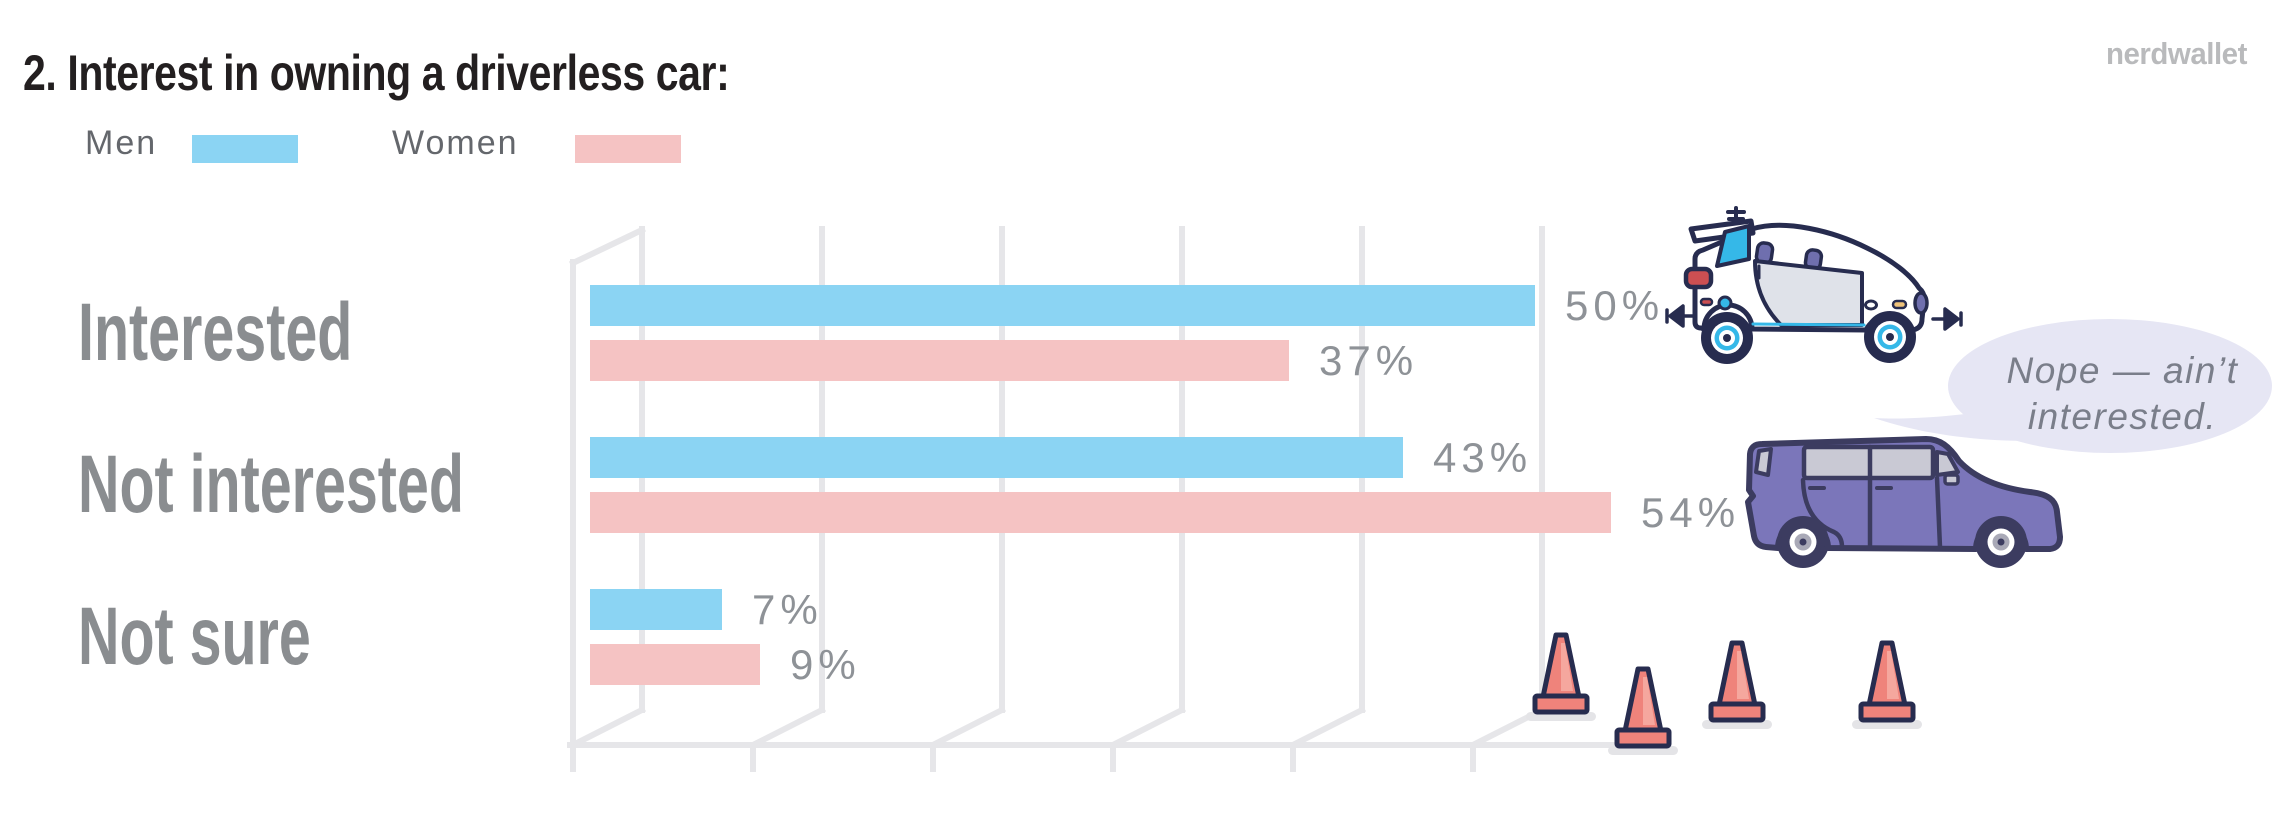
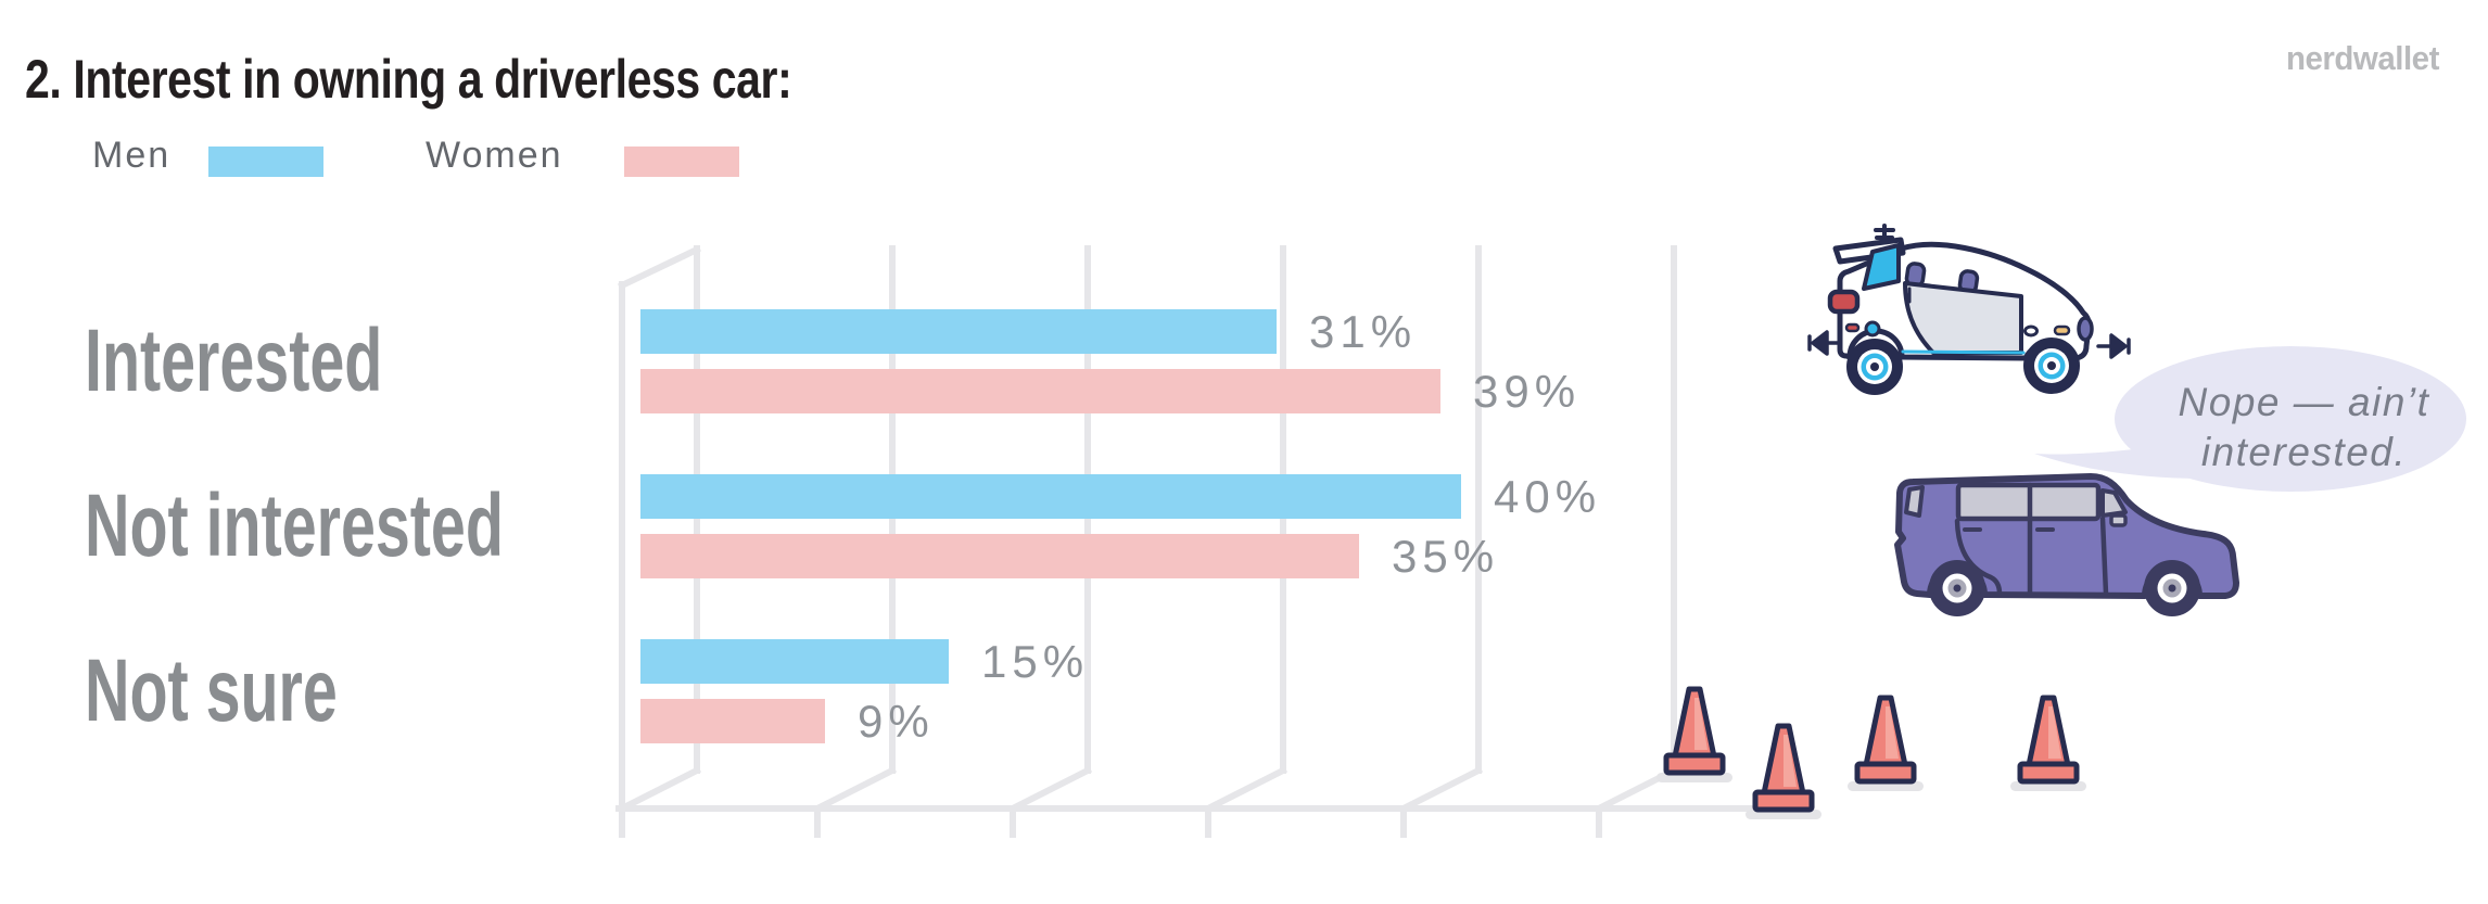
Men/Interested: 50% -> 31%
Women/Interested: 37% -> 39%
Men/Not interested: 43% -> 40%
Women/Not interested: 54% -> 35%
Men/Not sure: 7% -> 15%
